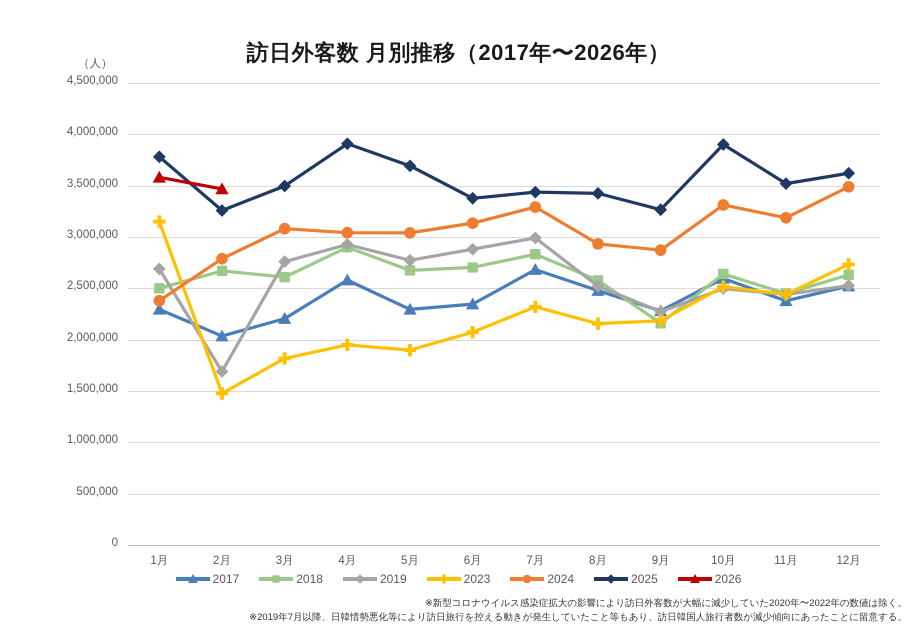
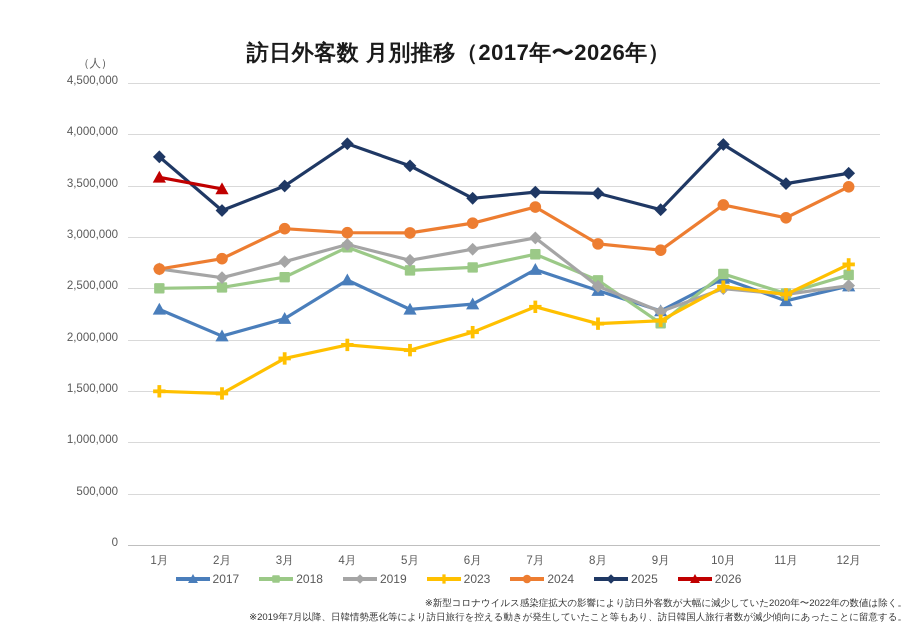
2023/1月: 3150000 -> 1500000
2024/1月: 2380000 -> 2690000
2018/2月: 2670000 -> 2510000
2019/2月: 1690000 -> 2600000
